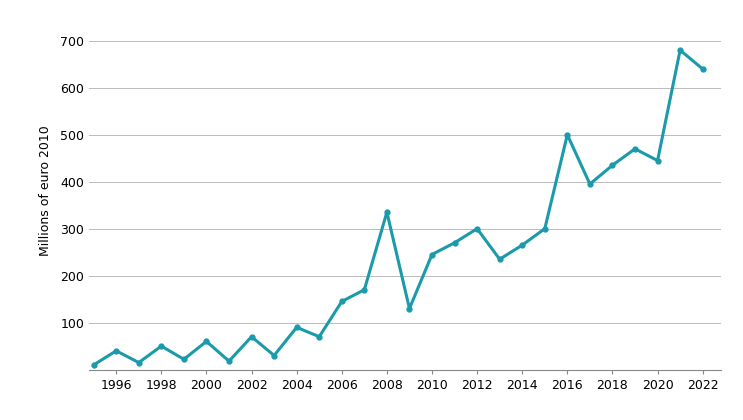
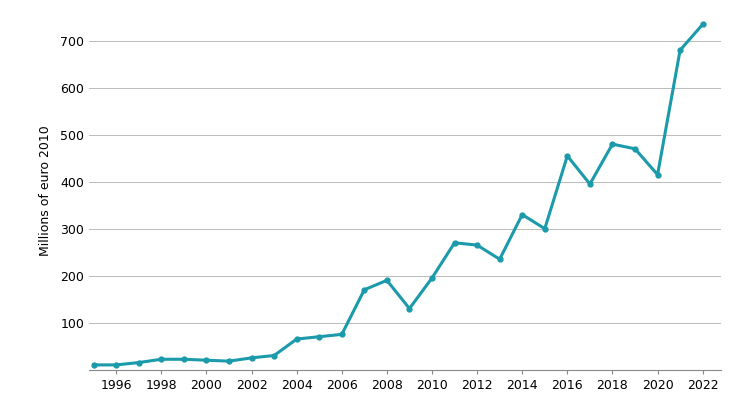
1996: 40 -> 10
1998: 50 -> 22
2000: 60 -> 20
2002: 70 -> 25
2004: 90 -> 65
2006: 145 -> 75
2008: 335 -> 190
2010: 245 -> 195
2012: 300 -> 265
2014: 265 -> 330
2016: 500 -> 455
2018: 435 -> 480
2020: 445 -> 415
2022: 640 -> 735
